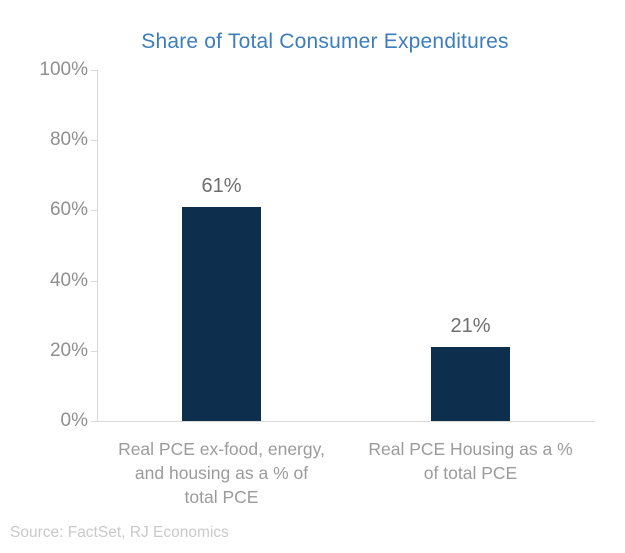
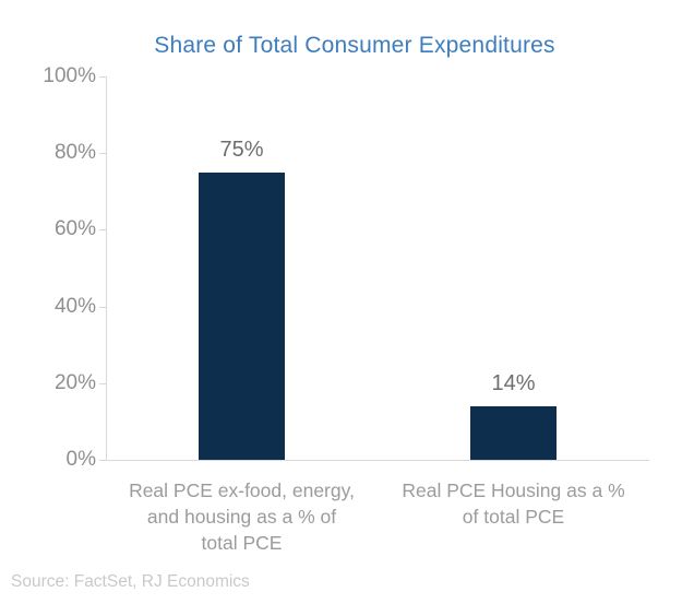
Real PCE ex-food, energy, and housing as a % of total PCE: 61% -> 75%
Real PCE Housing as a % of total PCE: 21% -> 14%
